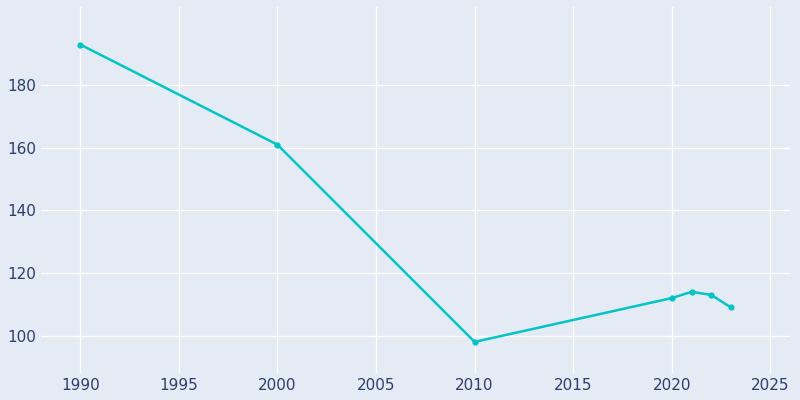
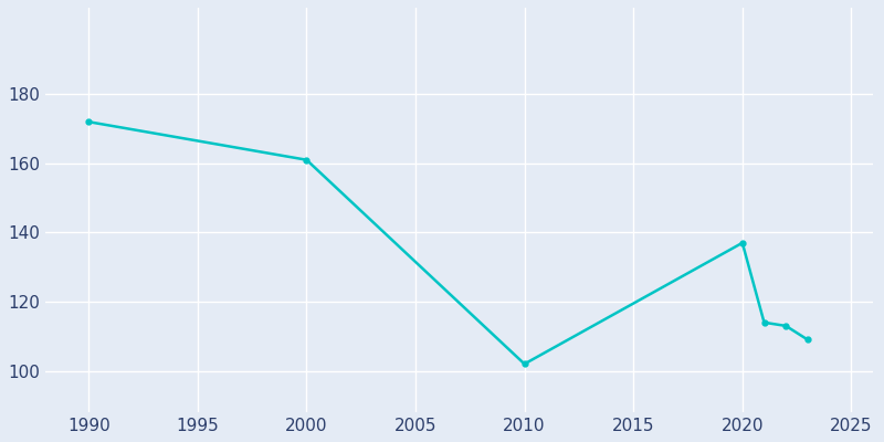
1990: 193 -> 172
2010: 98 -> 102
2020: 112 -> 137
